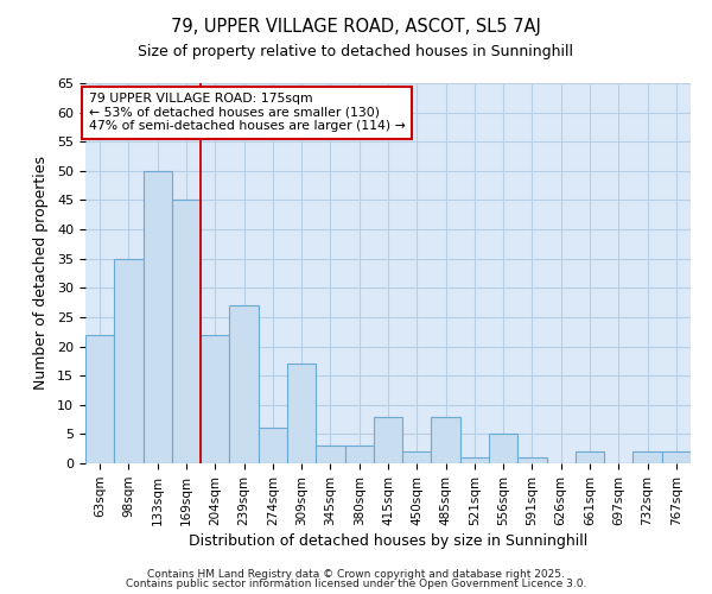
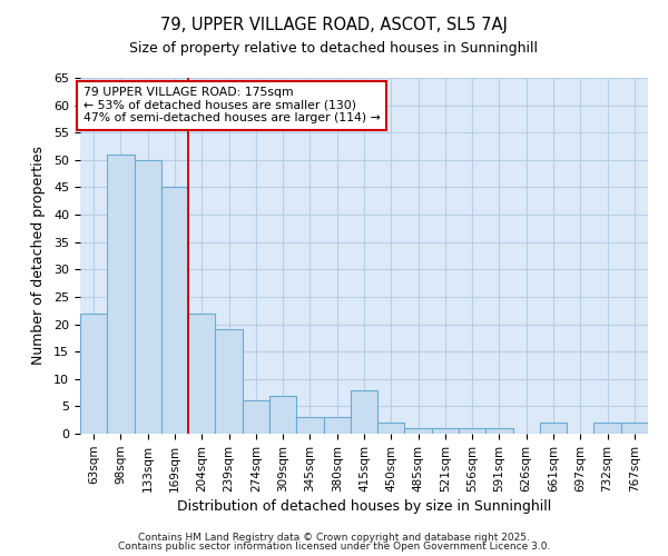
98sqm: 35 -> 51
239sqm: 27 -> 19
309sqm: 17 -> 7
485sqm: 8 -> 1
556sqm: 5 -> 1
